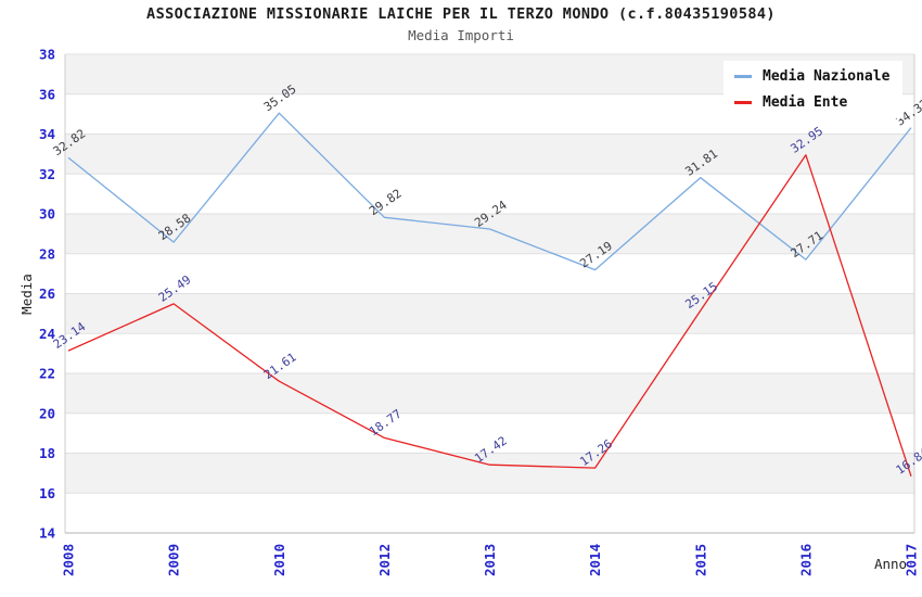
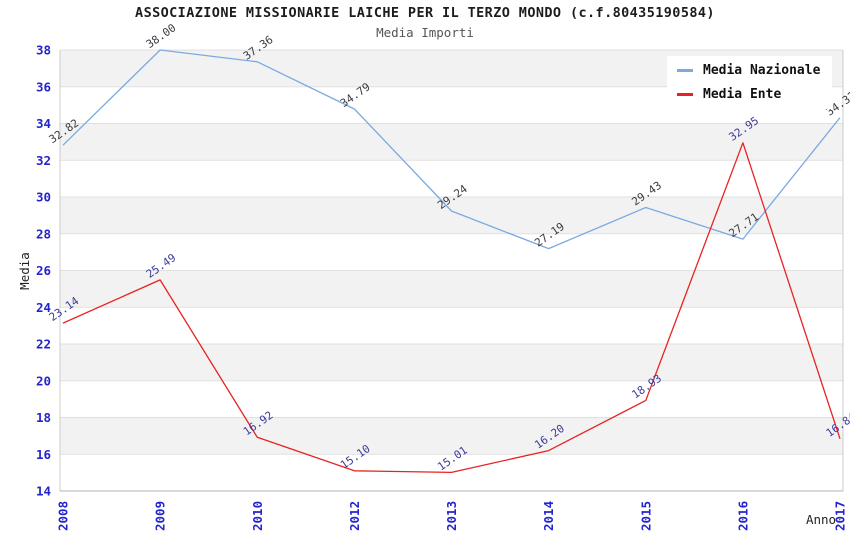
Media Nazionale/2009: 28.58 -> 38.00
Media Nazionale/2010: 35.05 -> 37.36
Media Ente/2010: 21.61 -> 16.92
Media Nazionale/2012: 29.82 -> 34.79
Media Ente/2012: 18.77 -> 15.10
Media Ente/2013: 17.42 -> 15.01
Media Ente/2014: 17.26 -> 16.20
Media Nazionale/2015: 31.81 -> 29.43
Media Ente/2015: 25.15 -> 18.93
